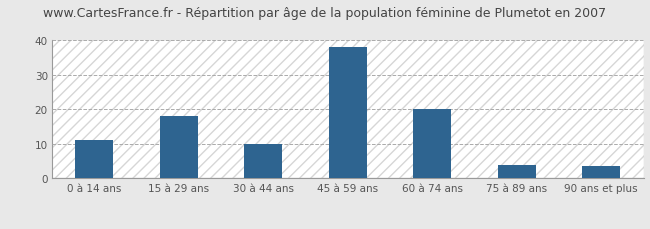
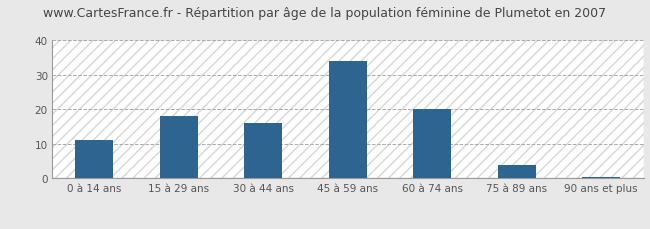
30 à 44 ans: 10.0 -> 16.0
45 à 59 ans: 38.0 -> 34.0
90 ans et plus: 3.5 -> 0.5
